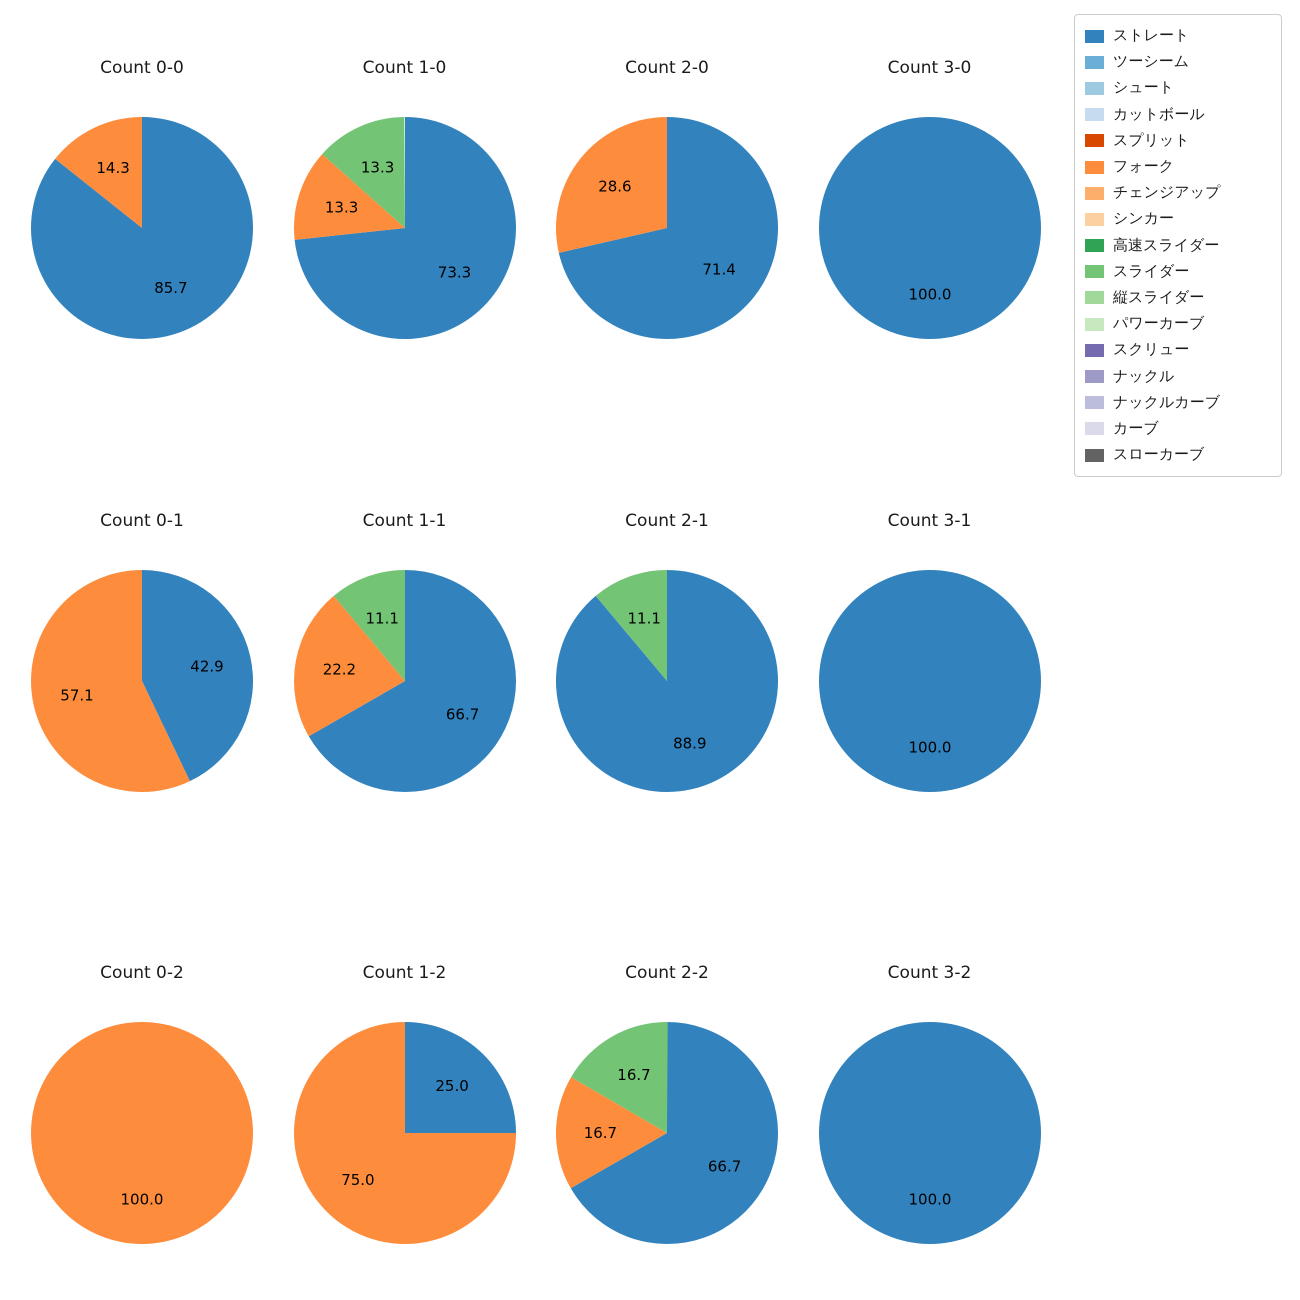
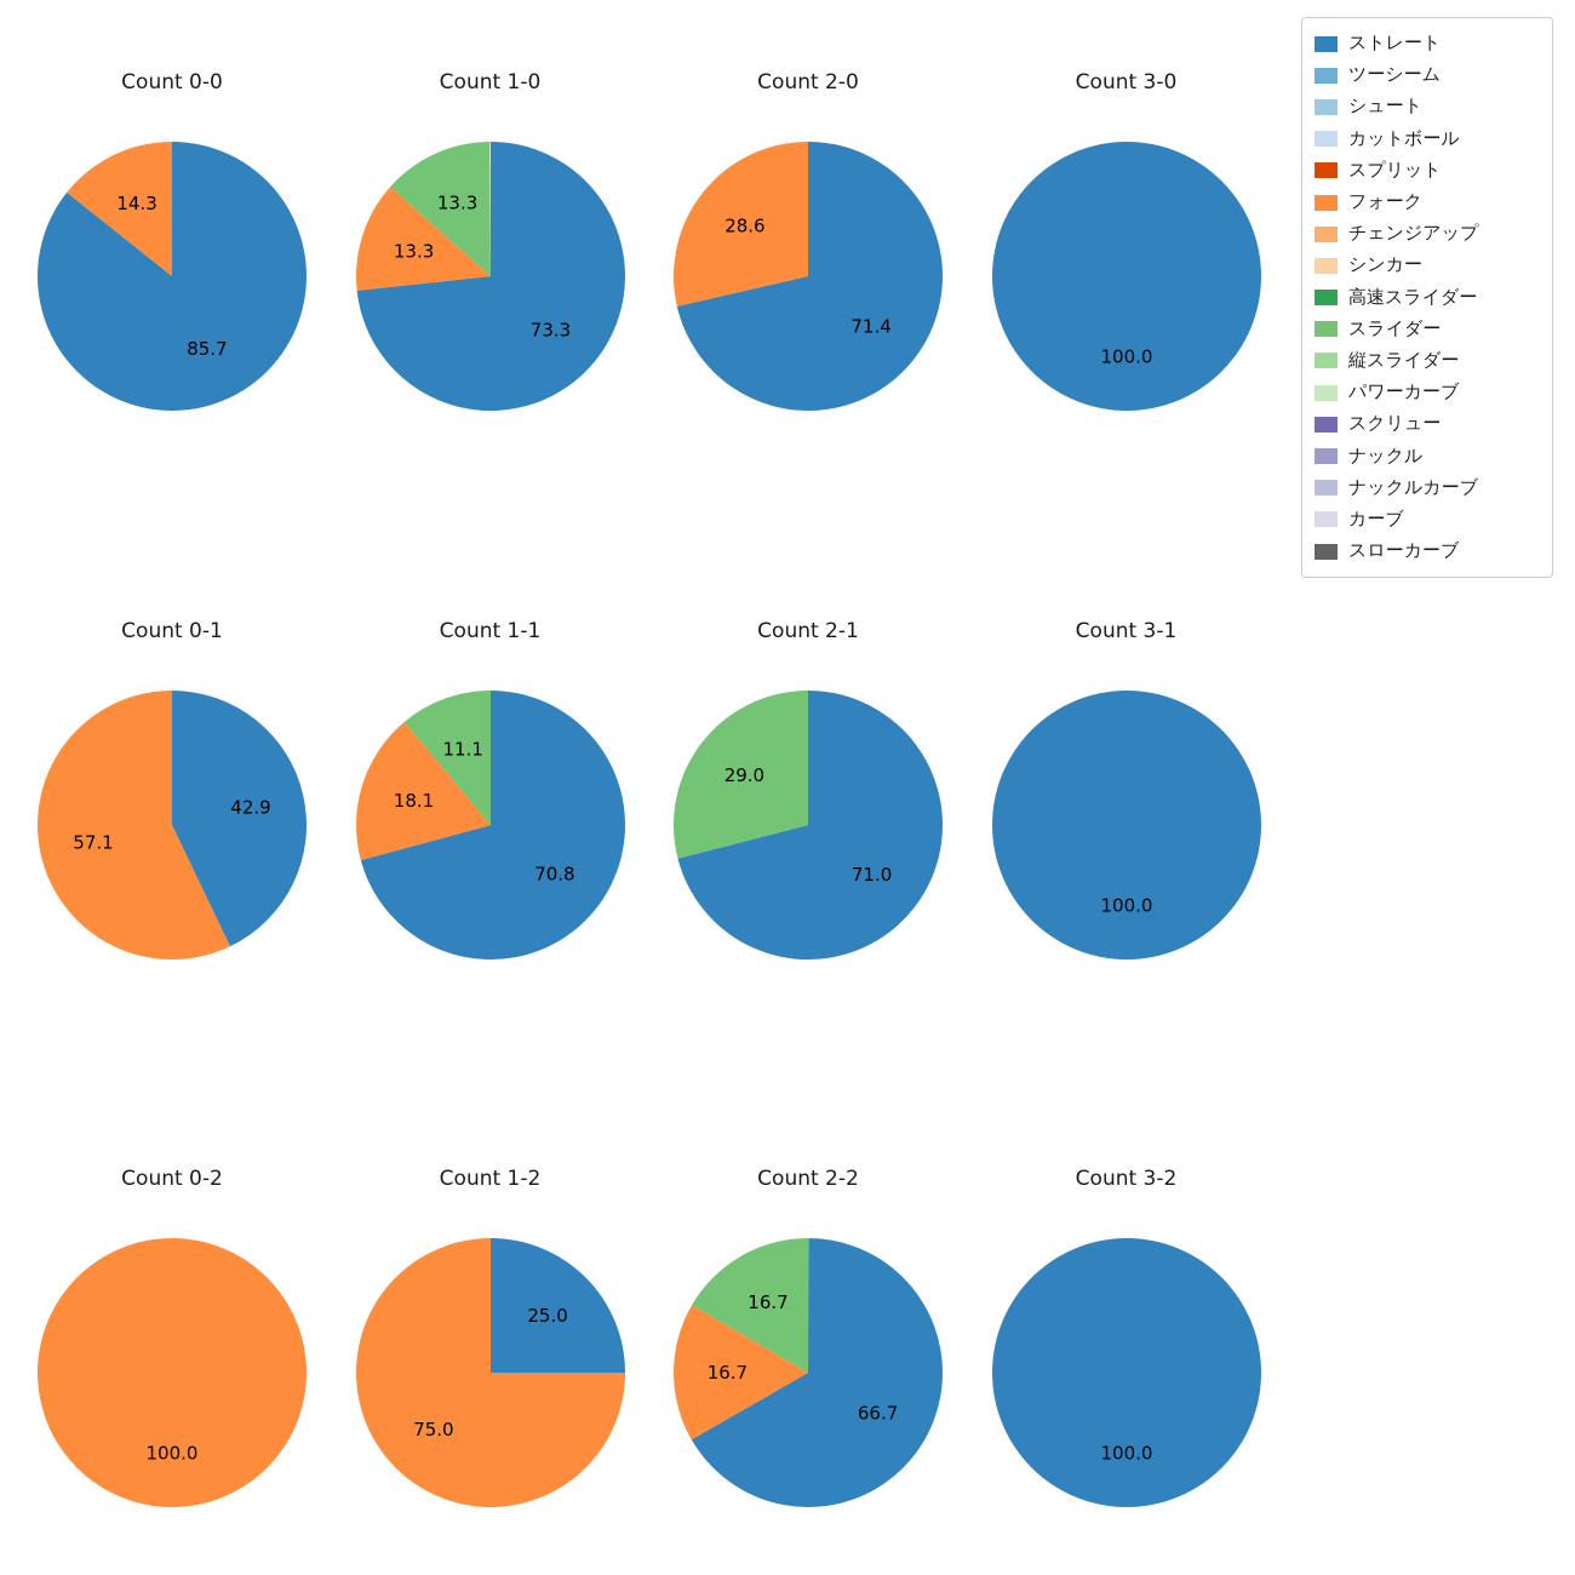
Count 1-1/ストレート: 66.7 -> 70.8
Count 1-1/フォーク: 22.2 -> 18.1
Count 2-1/ストレート: 88.9 -> 71.0
Count 2-1/スライダー: 11.1 -> 29.0
